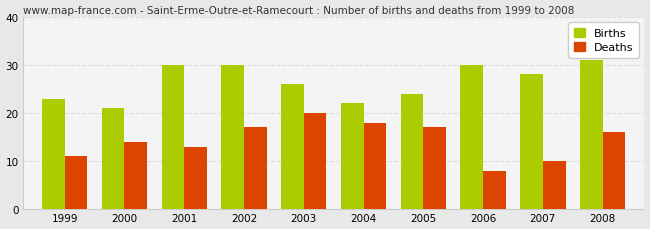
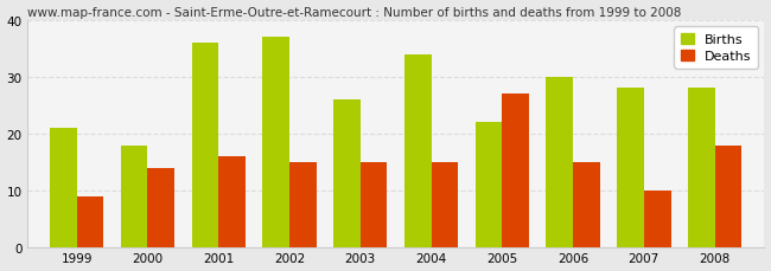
Births/1999: 23 -> 21
Deaths/1999: 11 -> 9
Births/2000: 21 -> 18
Births/2001: 30 -> 36
Deaths/2001: 13 -> 16
Births/2002: 30 -> 37
Deaths/2002: 17 -> 15
Deaths/2003: 20 -> 15
Births/2004: 22 -> 34
Deaths/2004: 18 -> 15
Births/2005: 24 -> 22
Deaths/2005: 17 -> 27
Deaths/2006: 8 -> 15
Births/2008: 31 -> 28
Deaths/2008: 16 -> 18
